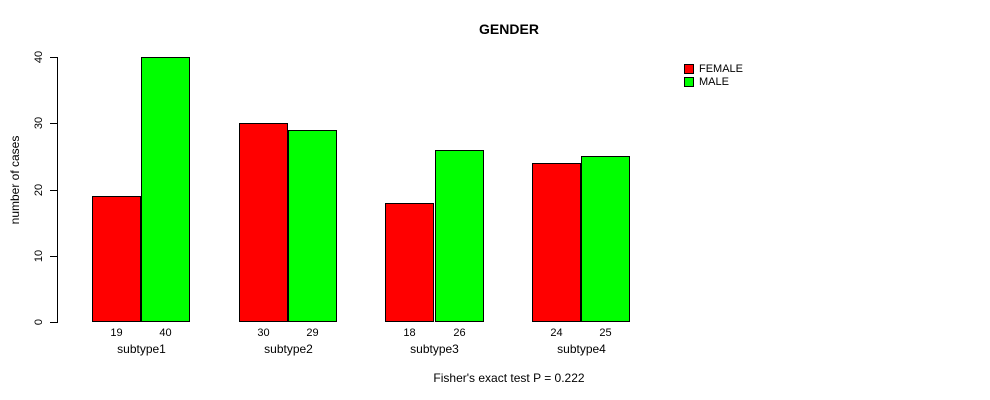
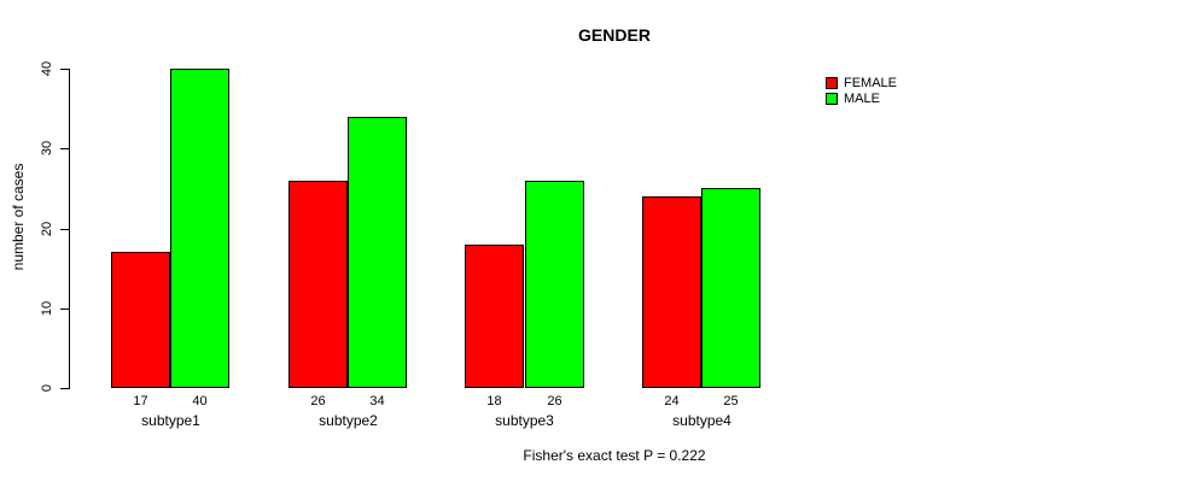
FEMALE/subtype1: 19 -> 17
FEMALE/subtype2: 30 -> 26
MALE/subtype2: 29 -> 34
